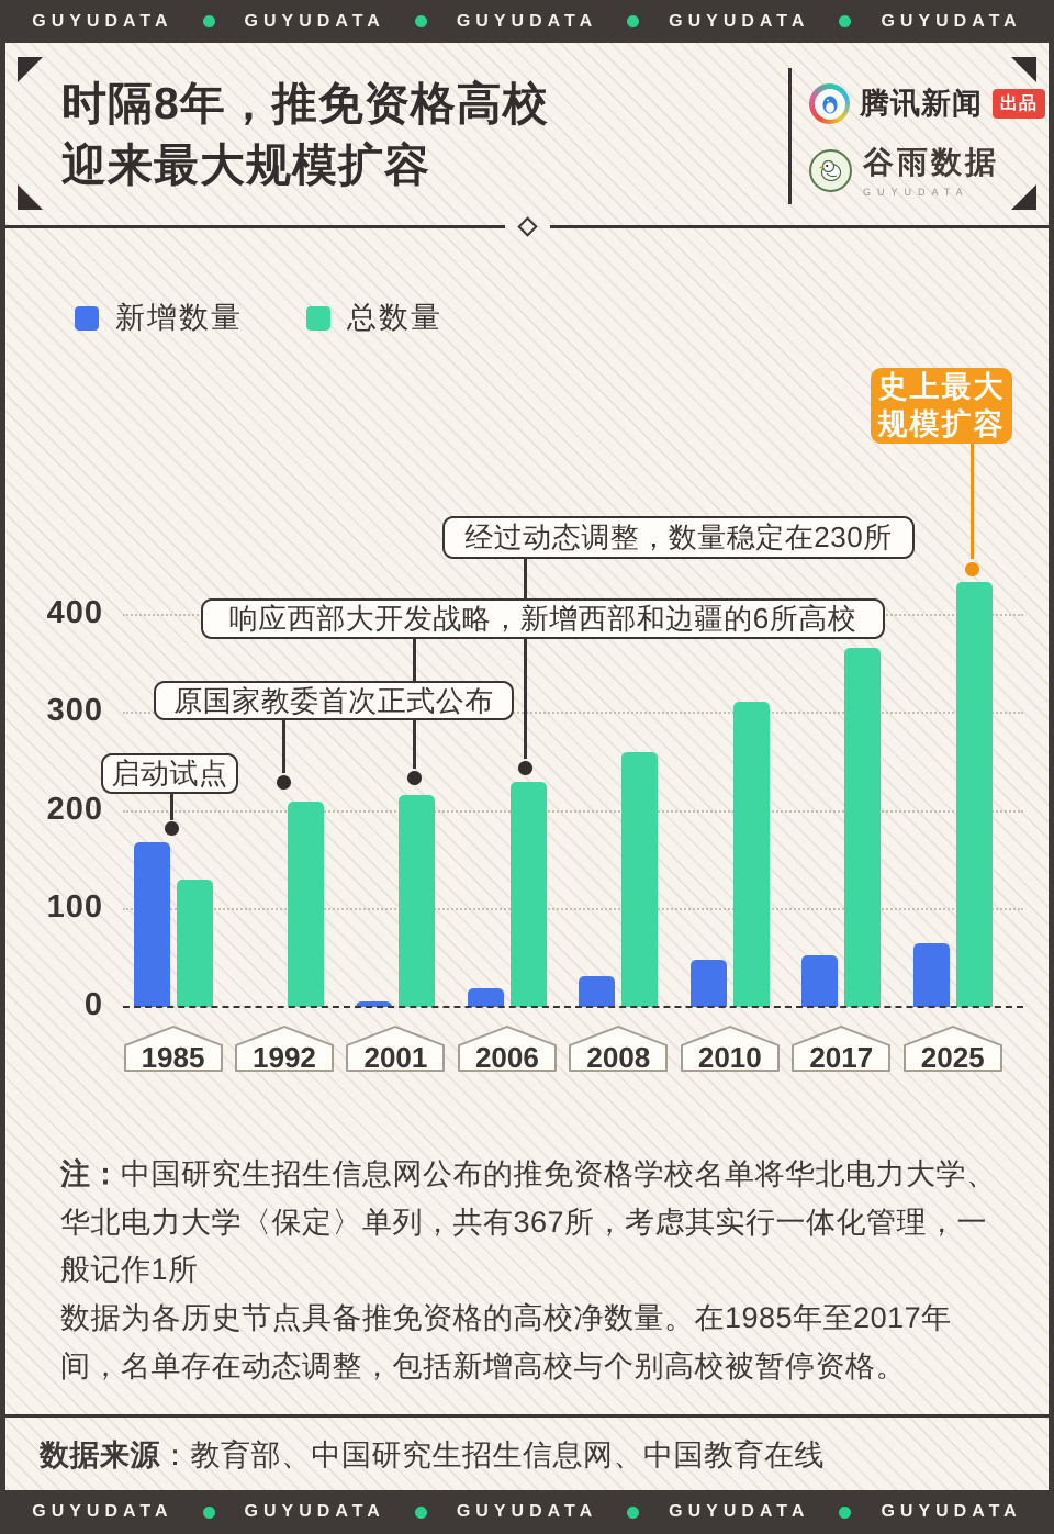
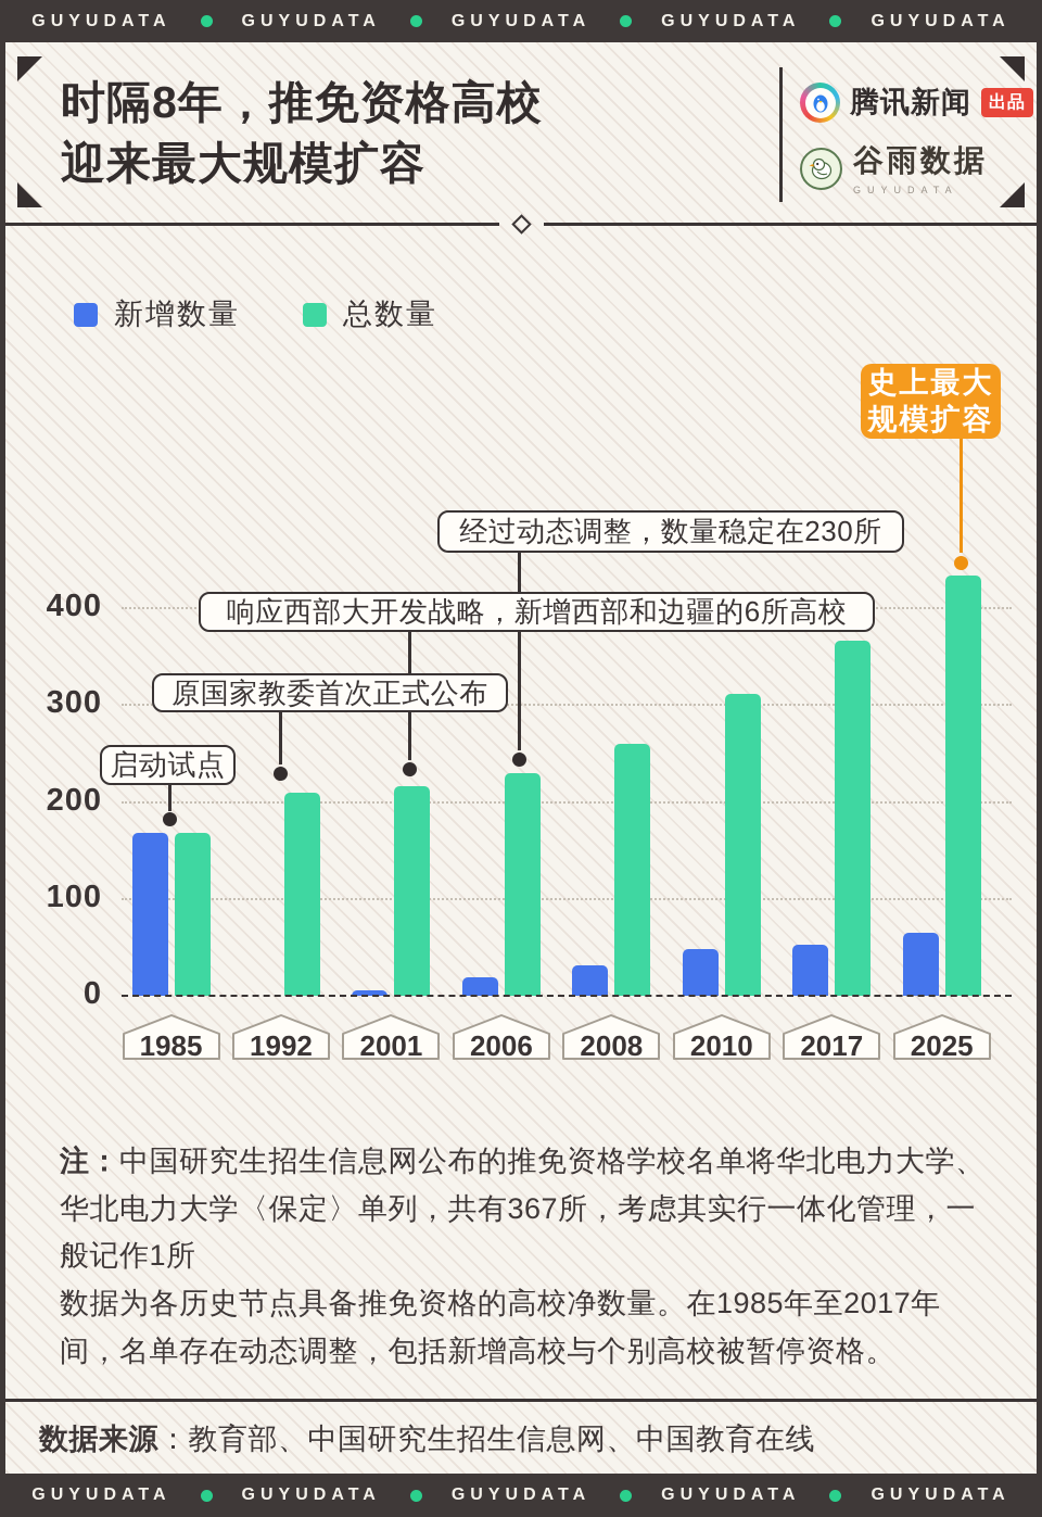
总数量/1985: 130 -> 170
